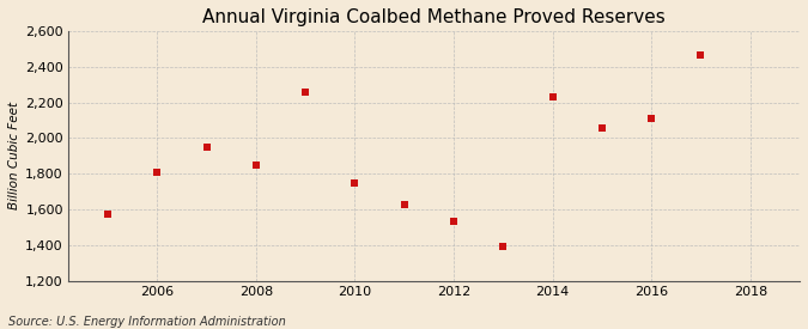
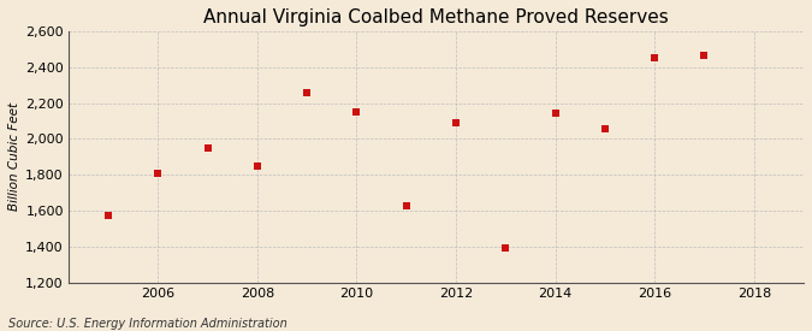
2010: 1,750 -> 2,150
2012: 1,530 -> 2,090
2014: 2,230 -> 2,140
2016: 2,110 -> 2,450
